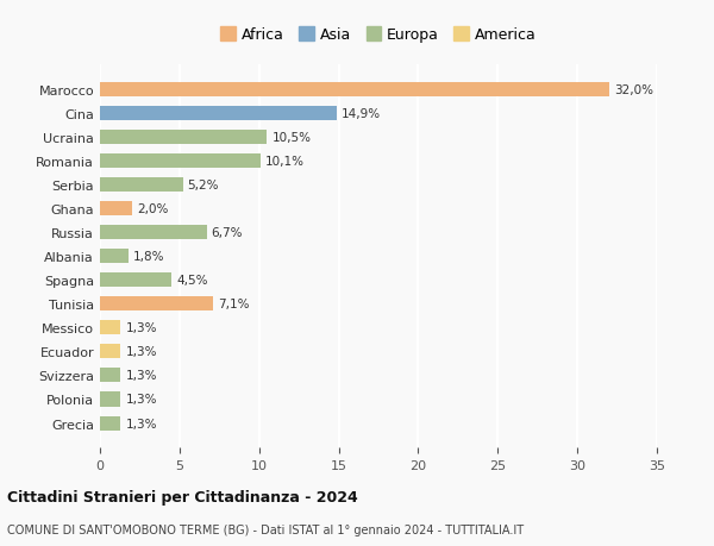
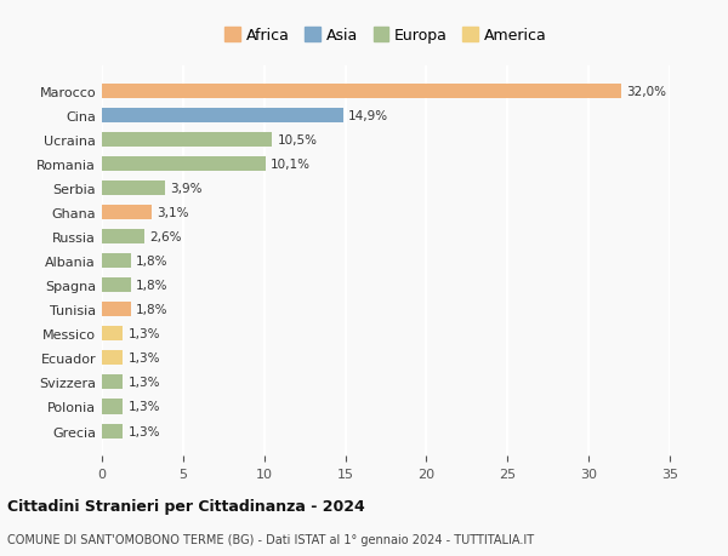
Serbia: 5,2% -> 3,9%
Ghana: 2,0% -> 3,1%
Russia: 6,7% -> 2,6%
Spagna: 4,5% -> 1,8%
Tunisia: 7,1% -> 1,8%
